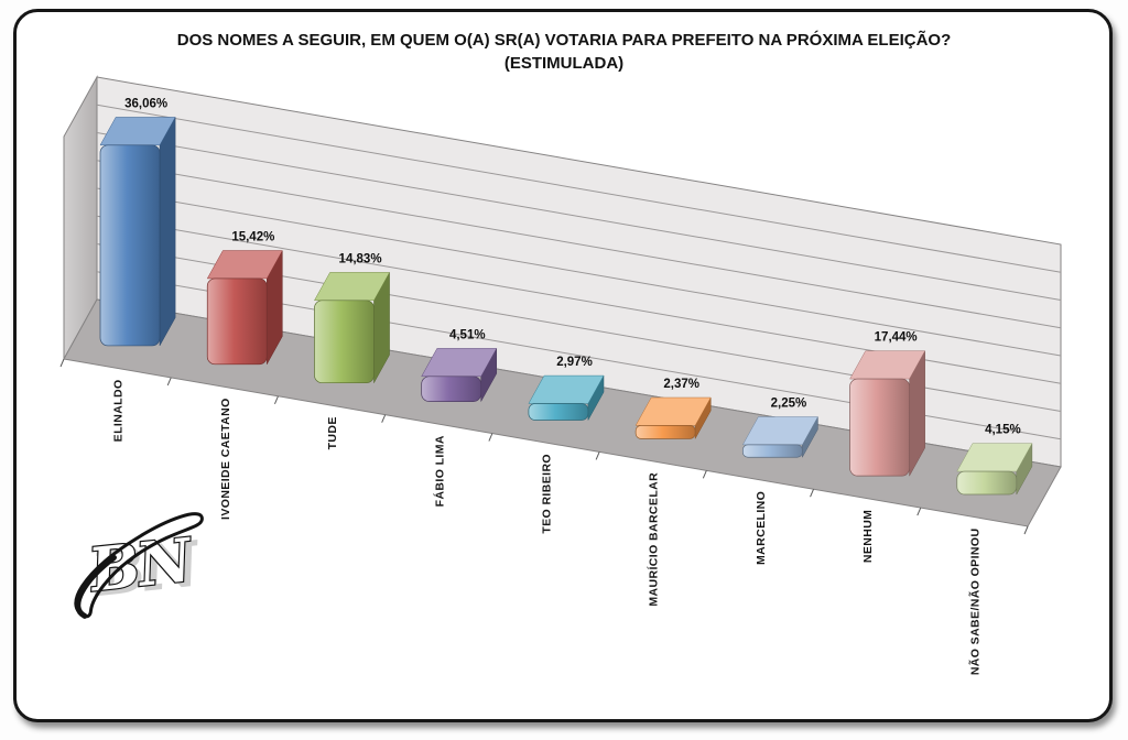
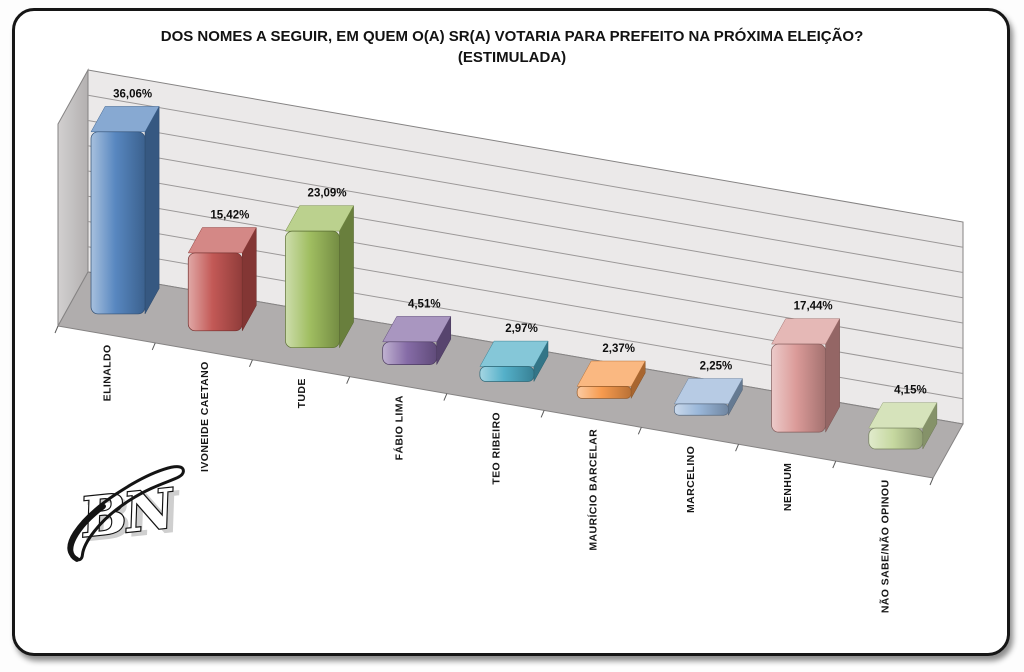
TUDE: 14,83% -> 23,09%
